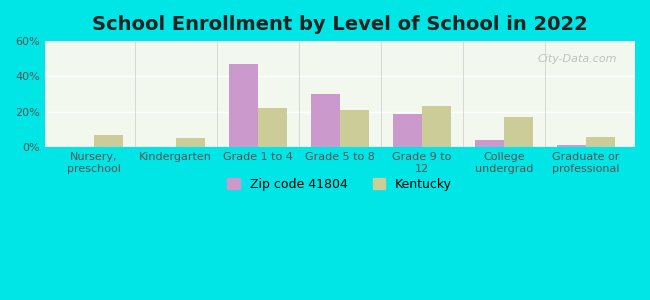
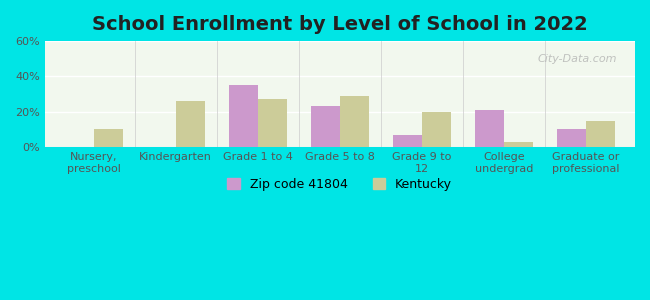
Kentucky/Nursery, preschool: 7% -> 10%
Kentucky/Kindergarten: 5% -> 26%
Zip code 41804/Grade 1 to 4: 47% -> 35%
Kentucky/Grade 1 to 4: 22% -> 27%
Zip code 41804/Grade 5 to 8: 30% -> 23%
Kentucky/Grade 5 to 8: 21% -> 29%
Zip code 41804/Grade 9 to 12: 19% -> 7%
Kentucky/Grade 9 to 12: 23% -> 20%
Zip code 41804/College undergrad: 4% -> 21%
Kentucky/College undergrad: 17% -> 3%
Zip code 41804/Graduate or professional: 1% -> 10%
Kentucky/Graduate or professional: 6% -> 15%
